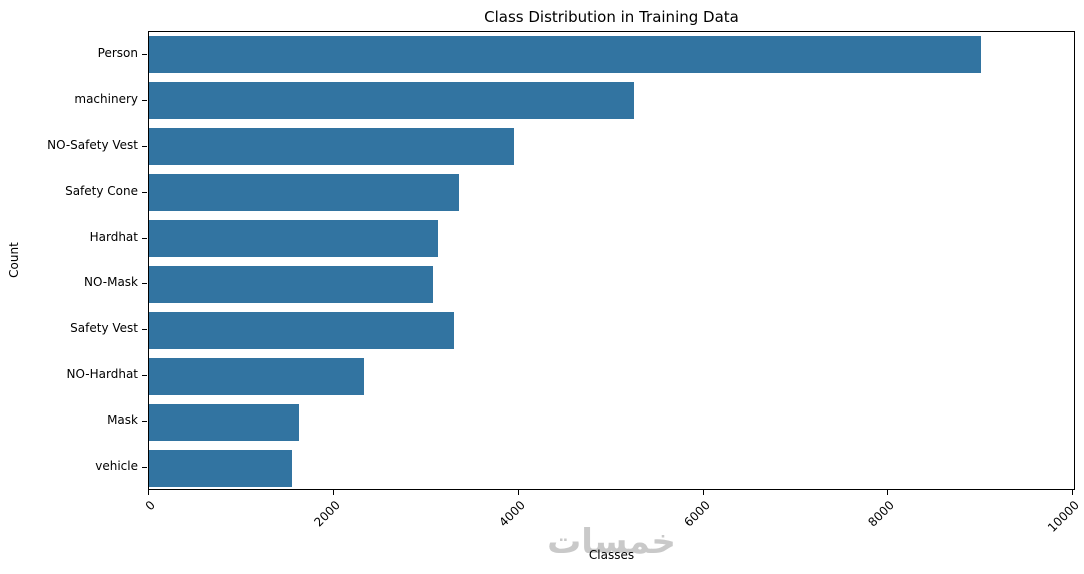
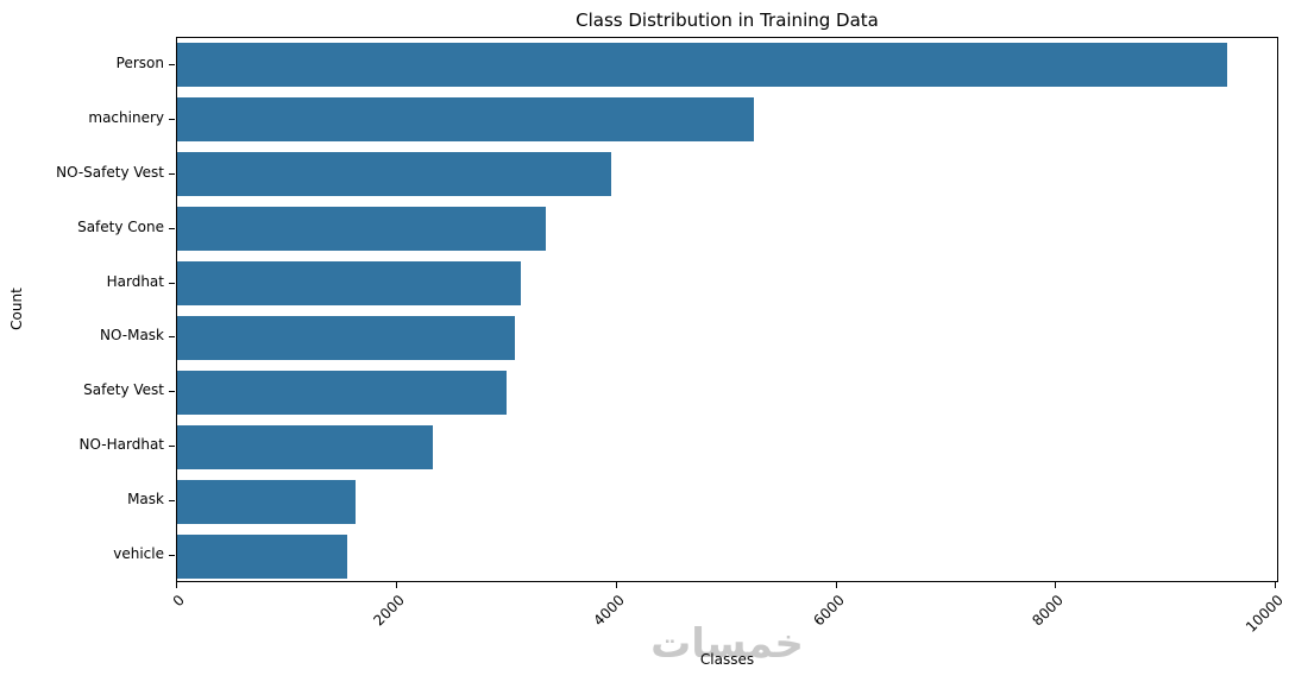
Person: 9000 -> 9600
Safety Vest: 3300 -> 3000
